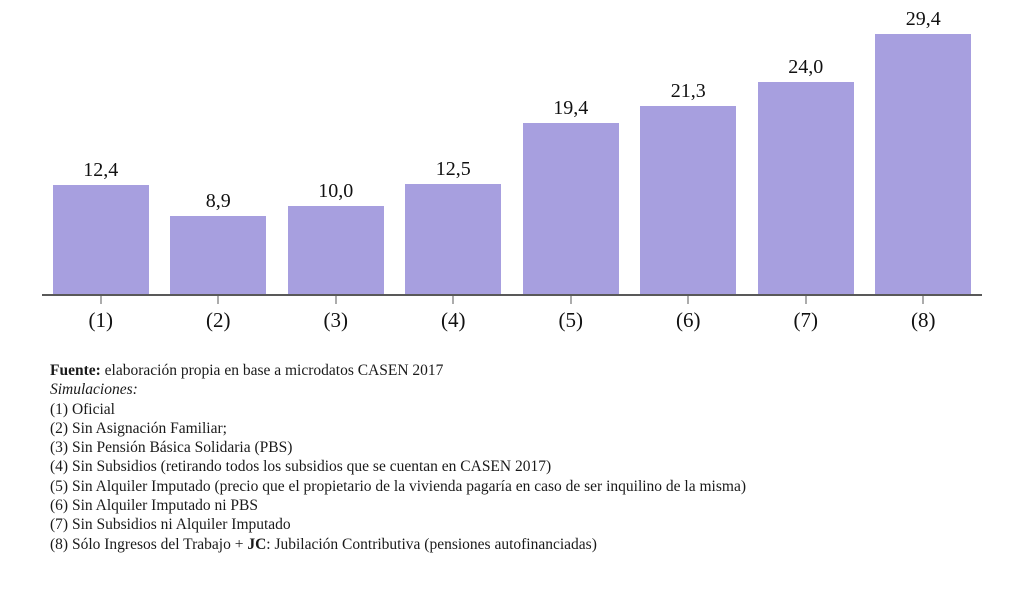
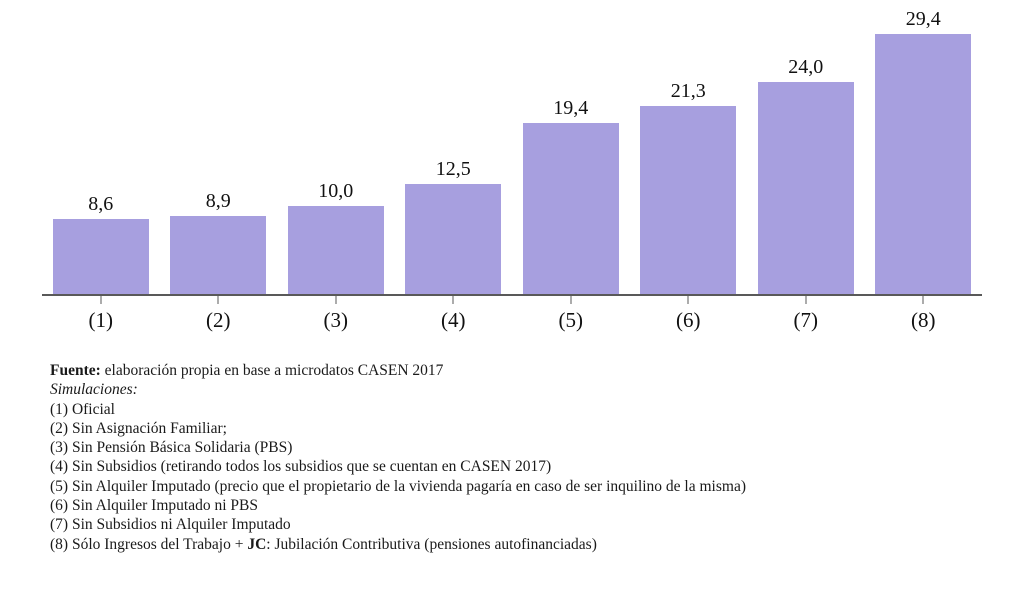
(1): 12,4 -> 8,6
